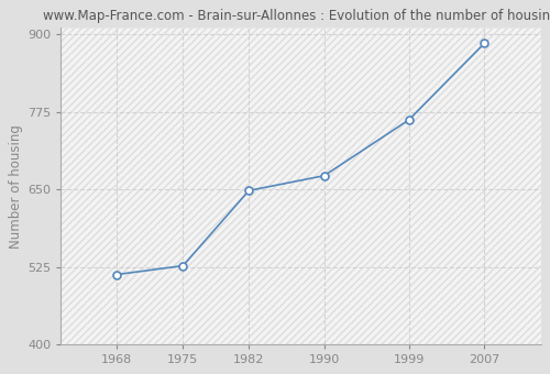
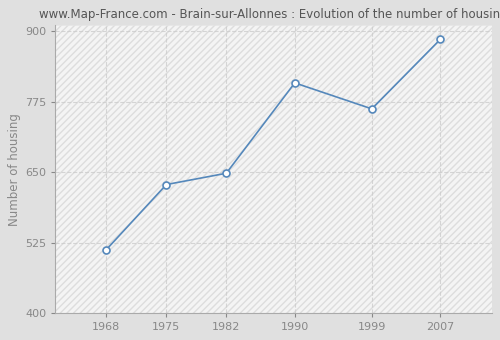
1975: 527 -> 628
1990: 672 -> 808
